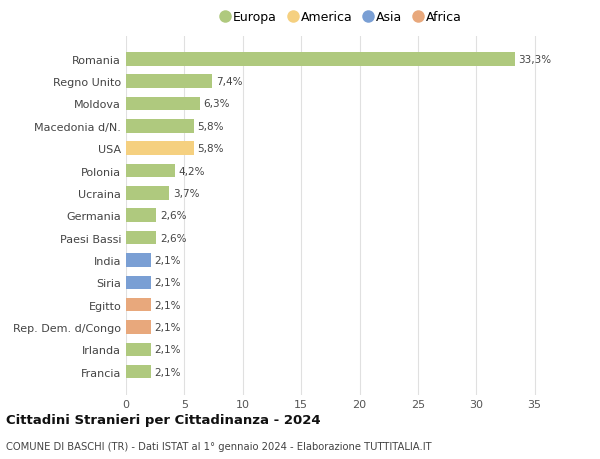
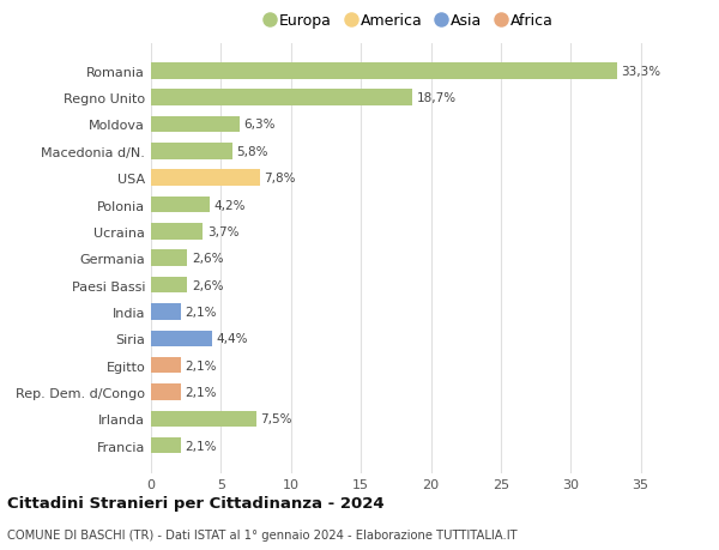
Regno Unito: 7,4% -> 18,7%
USA: 5,8% -> 7,8%
Siria: 2,1% -> 4,4%
Irlanda: 2,1% -> 7,5%
